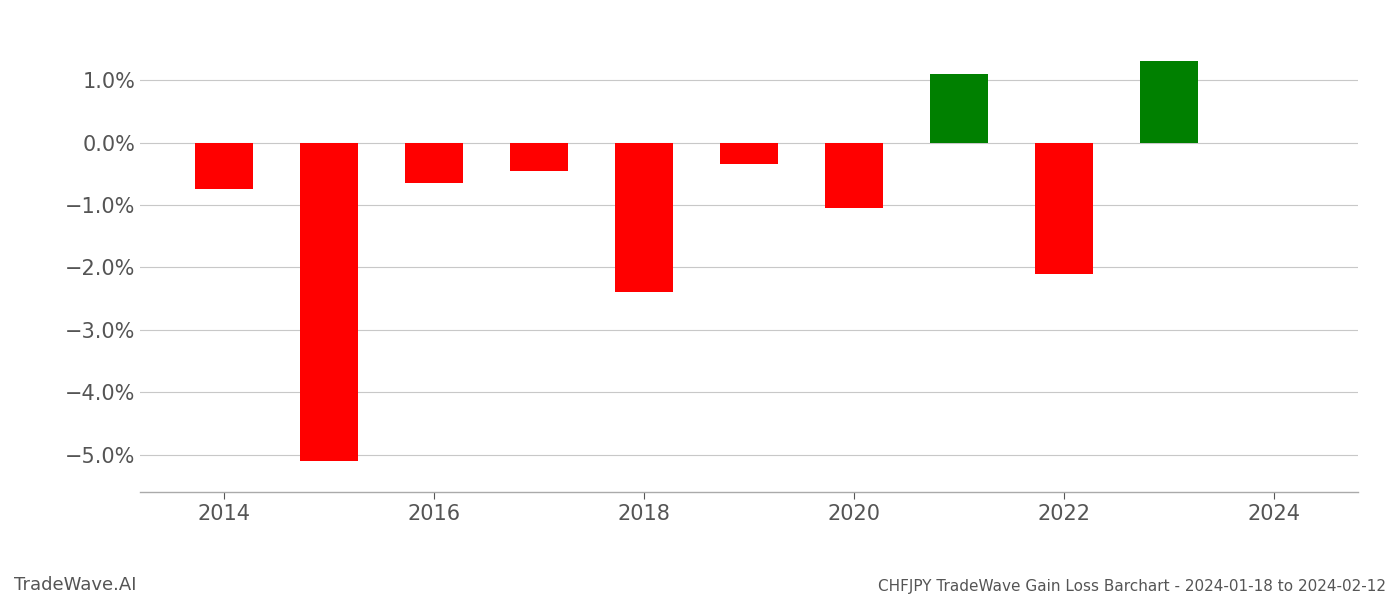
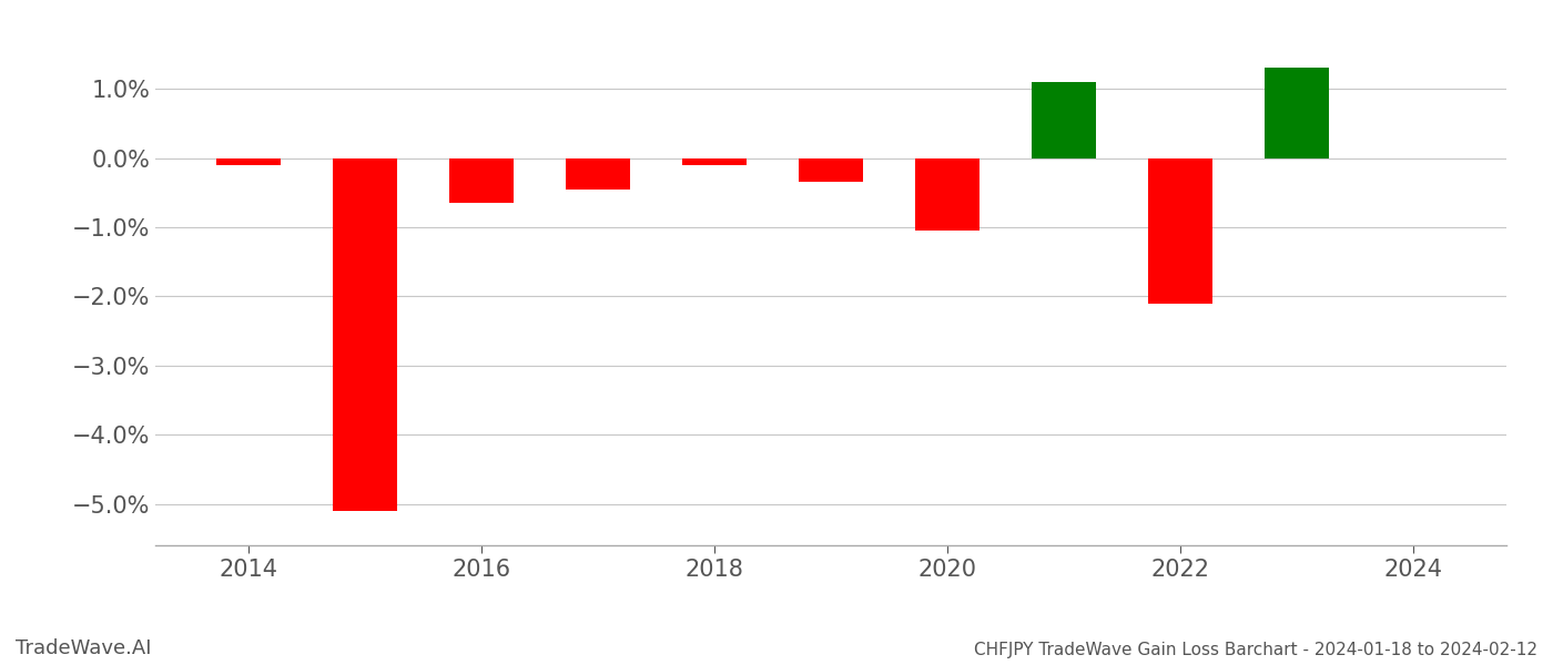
2014: -0.74% -> -0.10%
2018: -2.40% -> -0.10%
